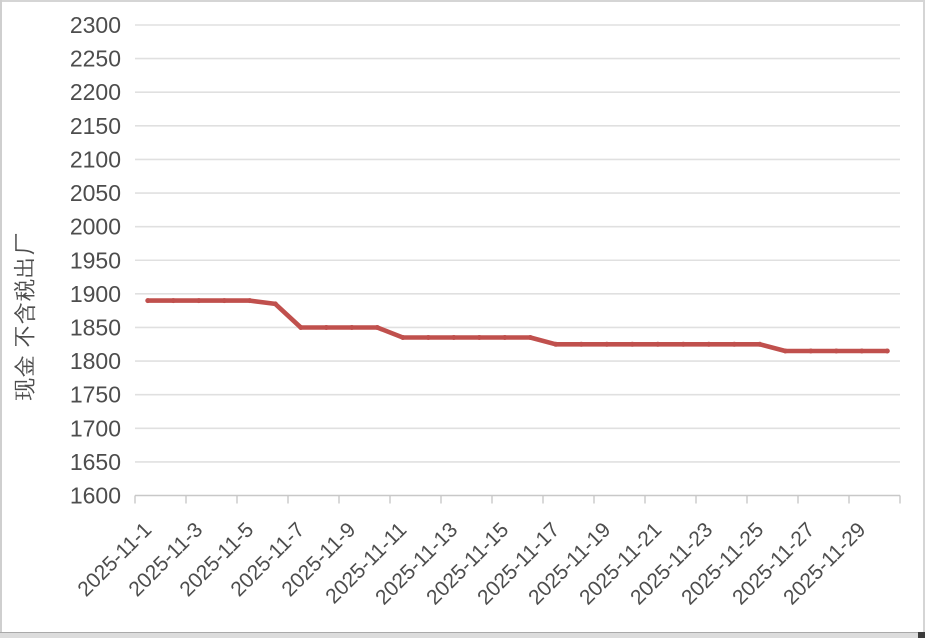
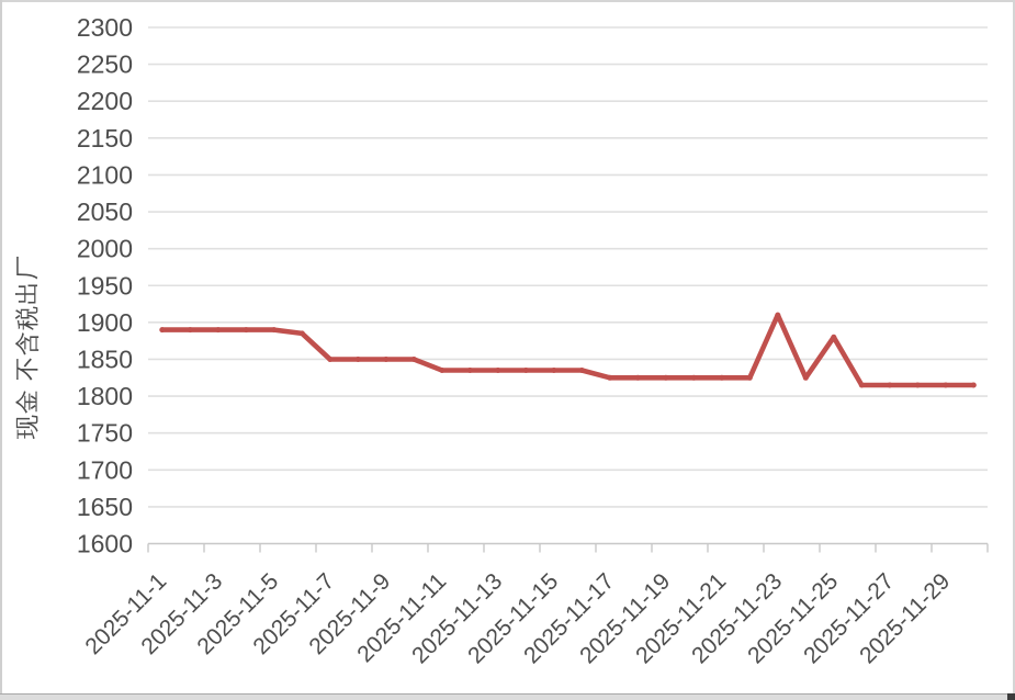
2025-11-23: 1820 -> 1910
2025-11-25: 1820 -> 1880
